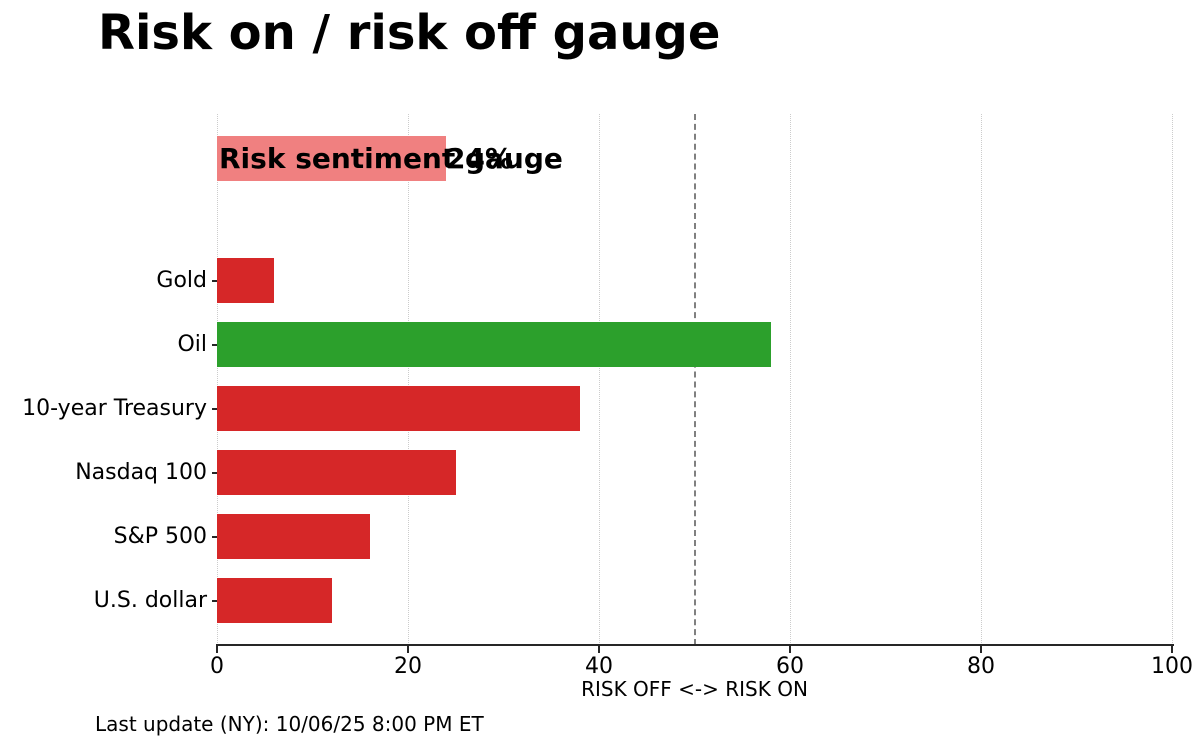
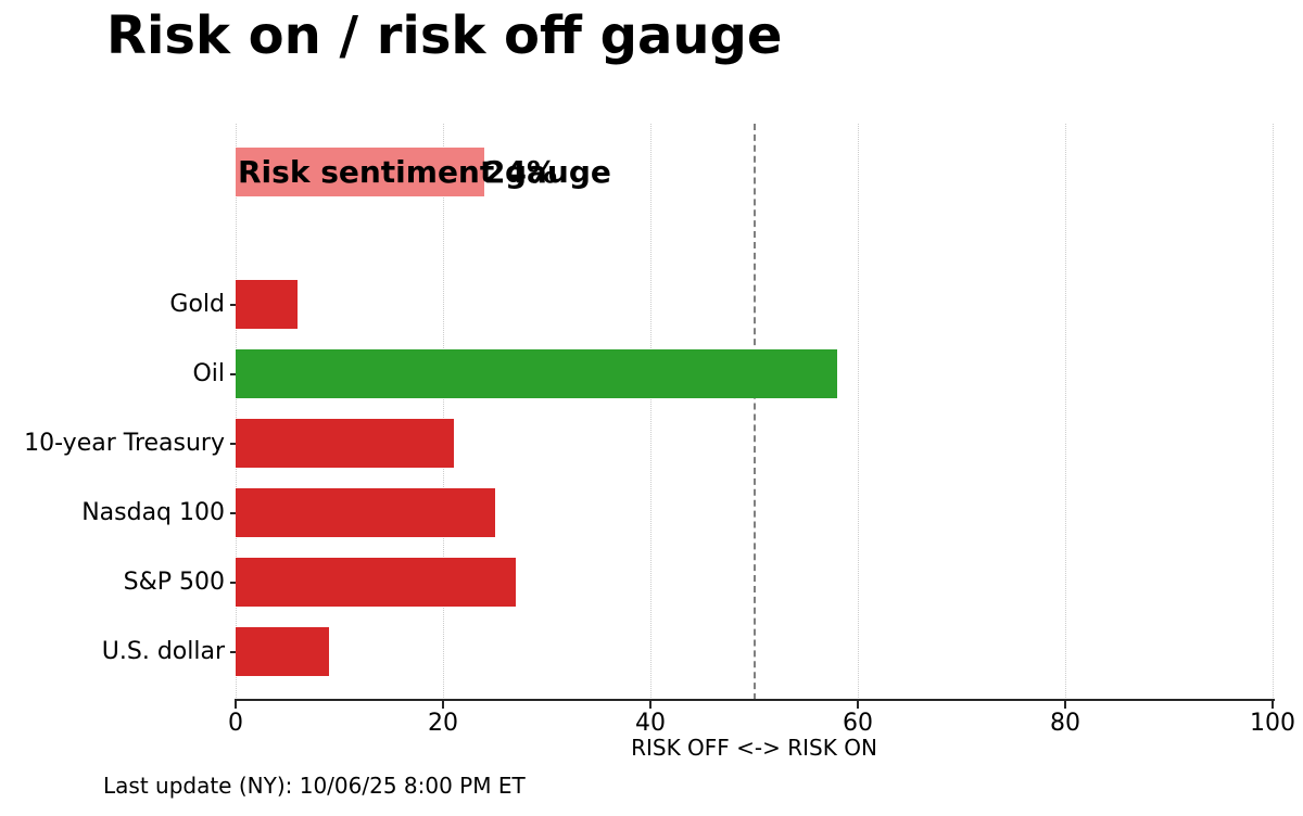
10-year Treasury: 38 -> 21
S&P 500: 16 -> 27
U.S. dollar: 12 -> 9
